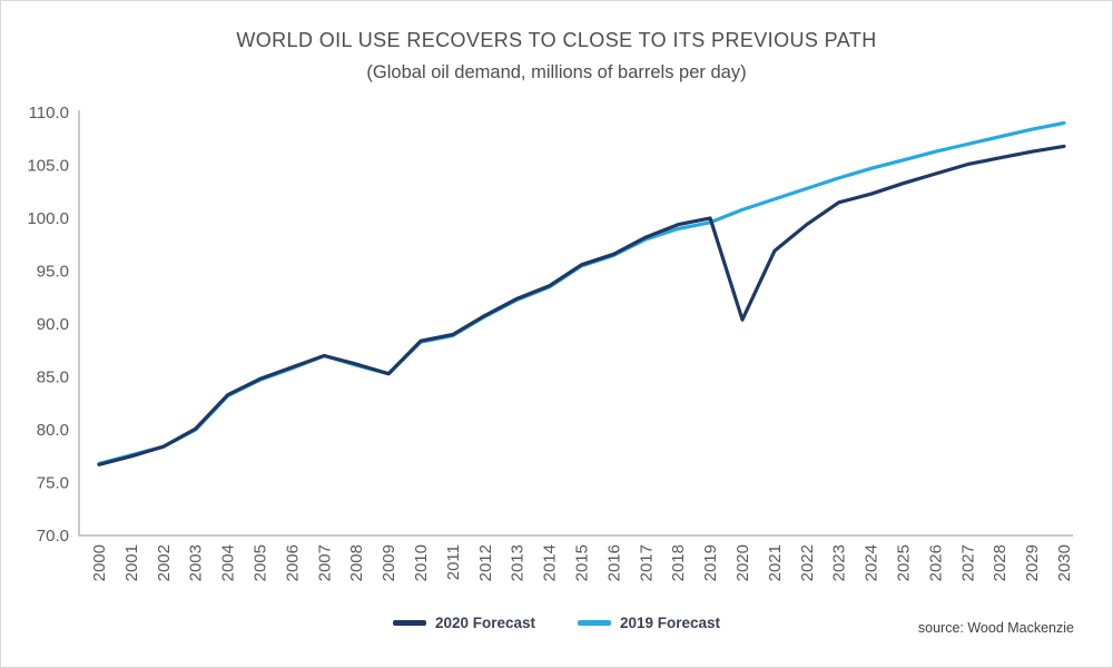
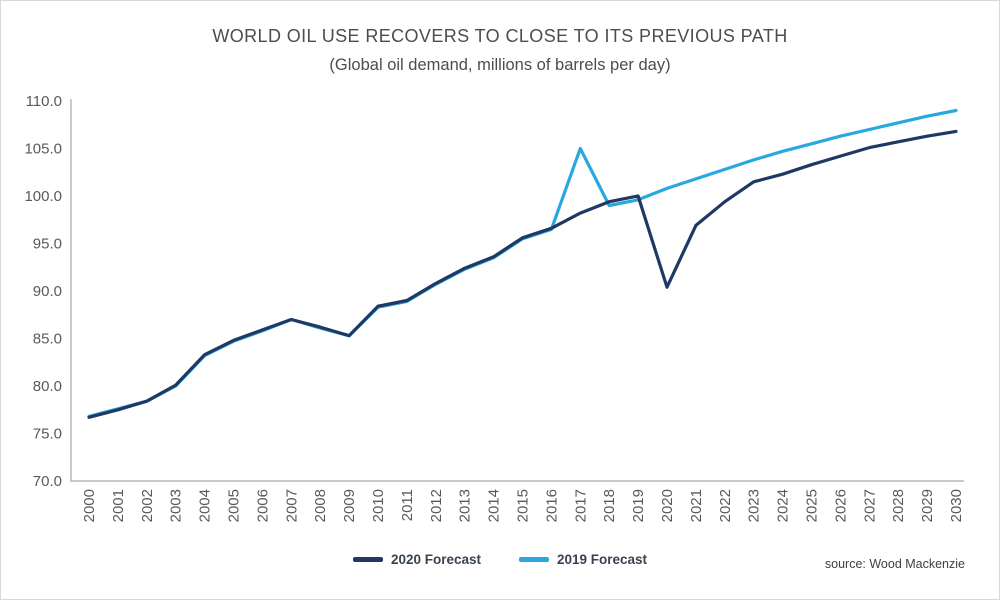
2019 Forecast/2017: 98 -> 105
